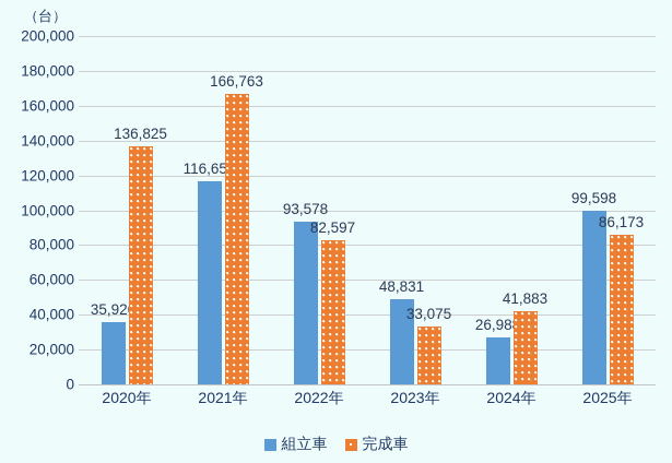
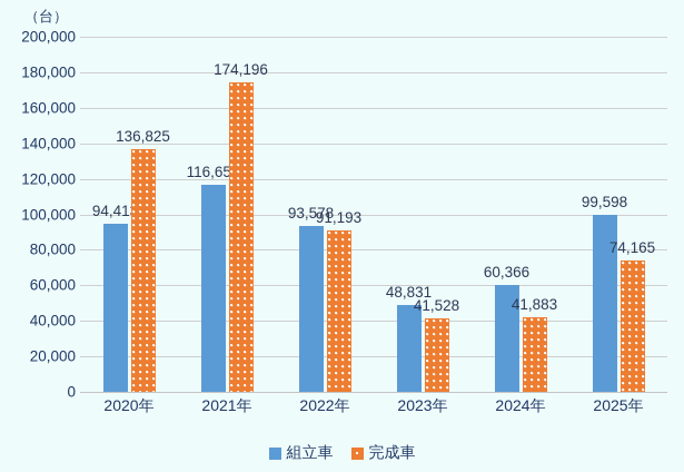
組立車/2020年: 35,926 -> 94,413
完成車/2021年: 166,763 -> 174,196
完成車/2022年: 82,597 -> 91,193
完成車/2023年: 33,075 -> 41,528
組立車/2024年: 26,988 -> 60,366
完成車/2025年: 86,173 -> 74,165
